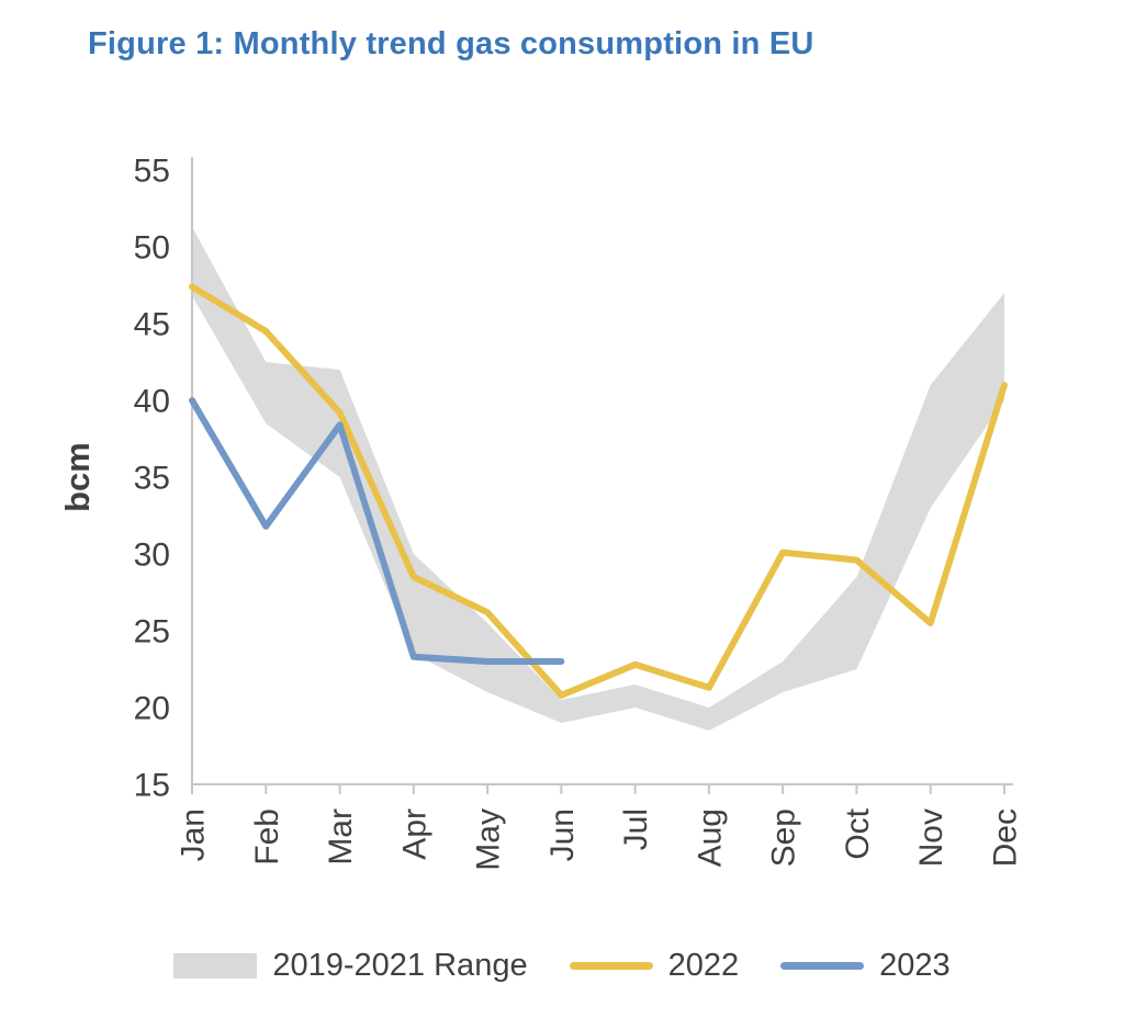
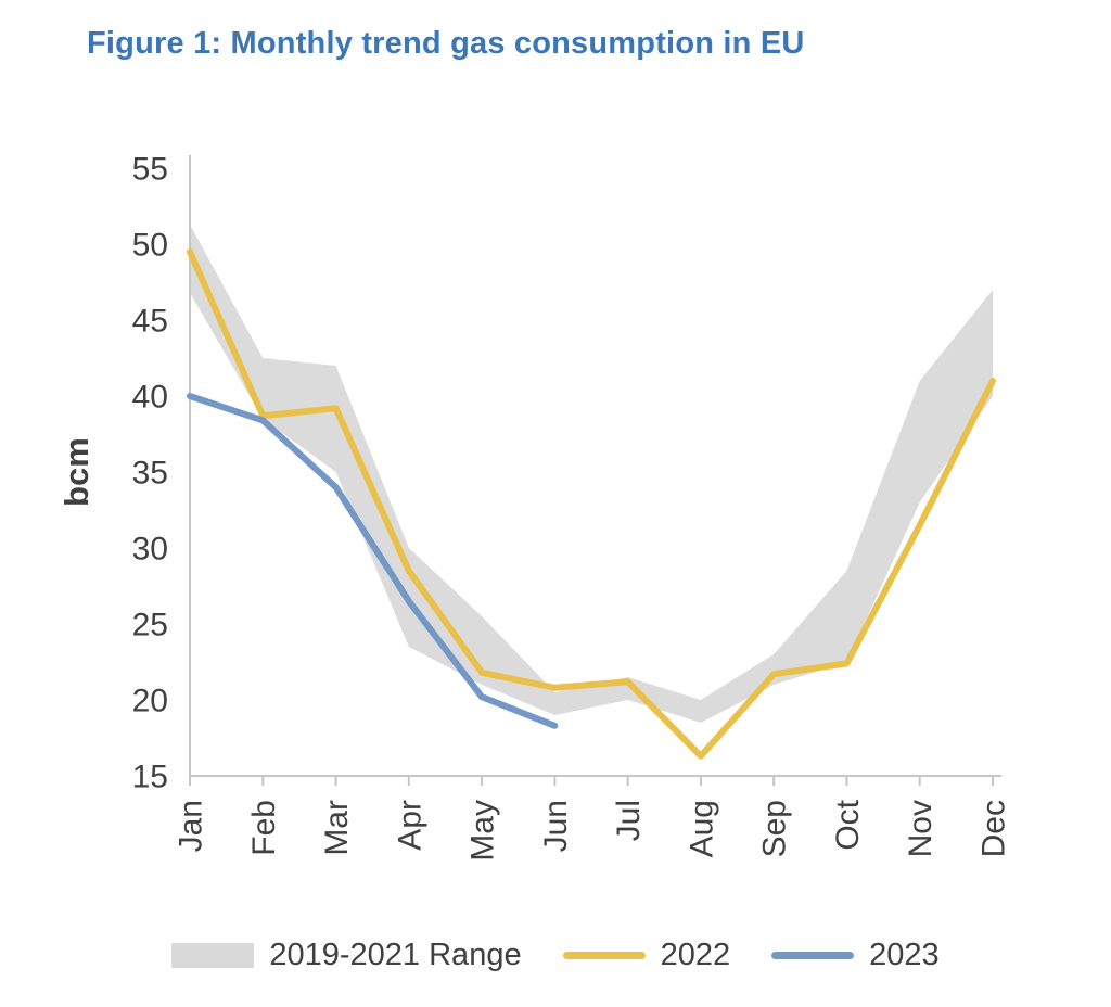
2022/Jan: 47.4 -> 49.5
2022/Feb: 44.5 -> 38.7
2023/Feb: 31.8 -> 38.4
2023/Mar: 38.4 -> 34.0
2023/Apr: 23.3 -> 26.5
2022/May: 26.2 -> 21.8
2023/May: 23.0 -> 20.2
2023/Jun: 23.0 -> 18.3
2022/Jul: 22.8 -> 21.2
2022/Aug: 21.3 -> 16.3
2022/Sep: 30.1 -> 21.7
2022/Oct: 29.6 -> 22.4
2022/Nov: 25.5 -> 31.5
